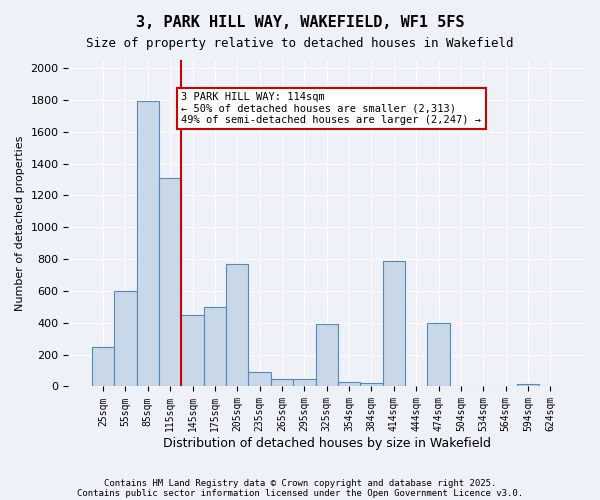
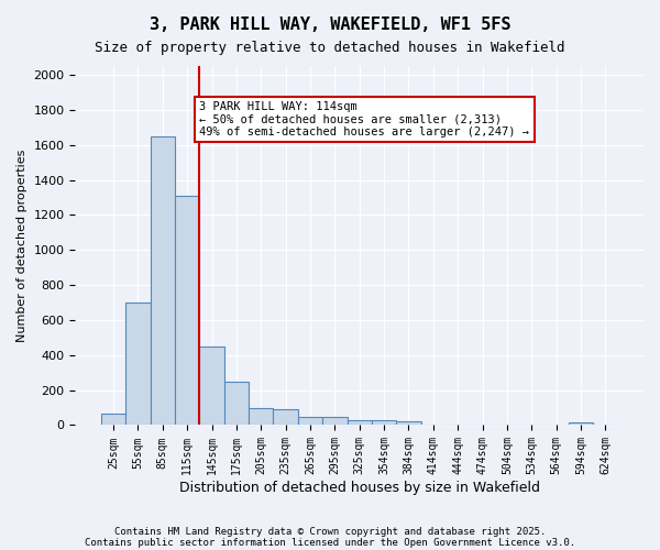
25sqm: 250 -> 60
55sqm: 600 -> 700
85sqm: 1790 -> 1650
175sqm: 500 -> 250
205sqm: 770 -> 100
325sqm: 390 -> 30
414sqm: 790 -> 0
474sqm: 400 -> 0
